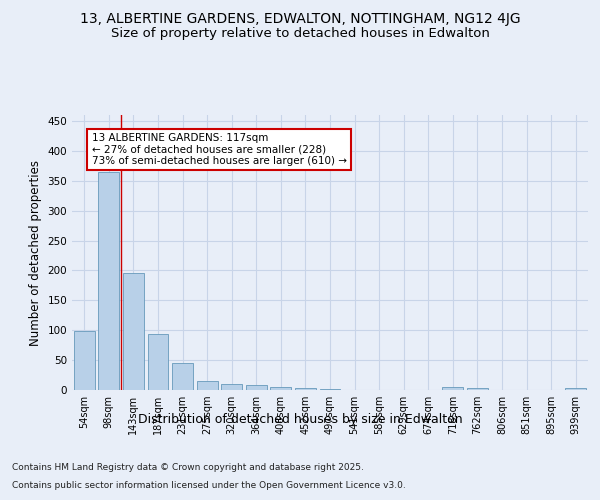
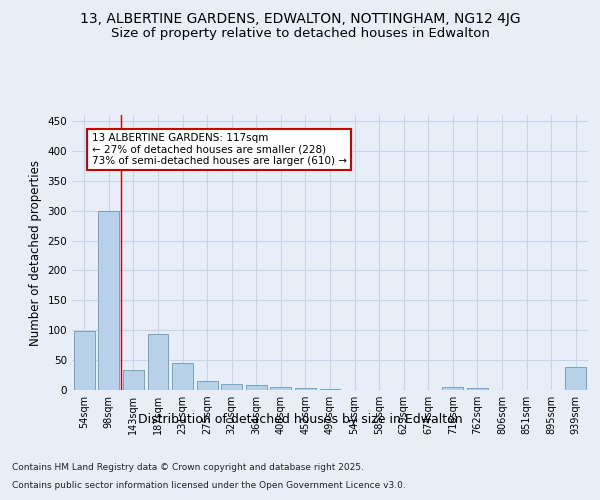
98sqm: 365 -> 300
143sqm: 195 -> 34
939sqm: 3 -> 38
